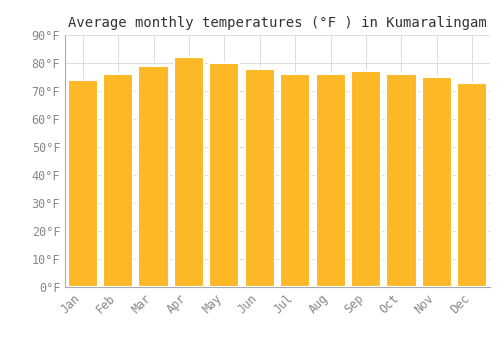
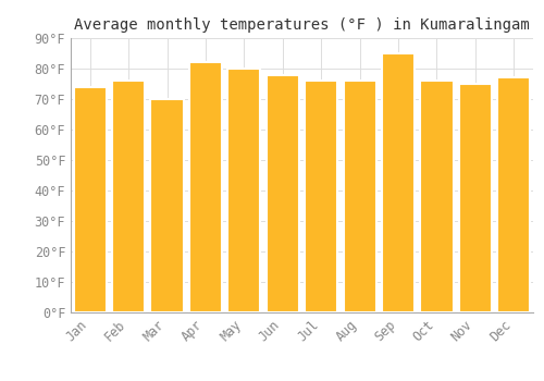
Mar: 79°F -> 70°F
Sep: 77°F -> 85°F
Dec: 73°F -> 77°F
